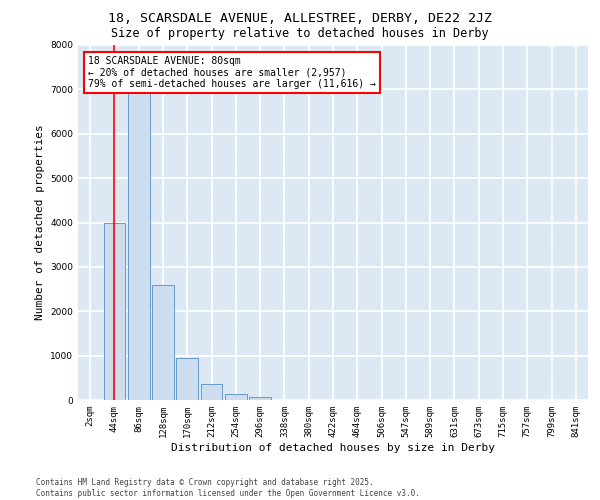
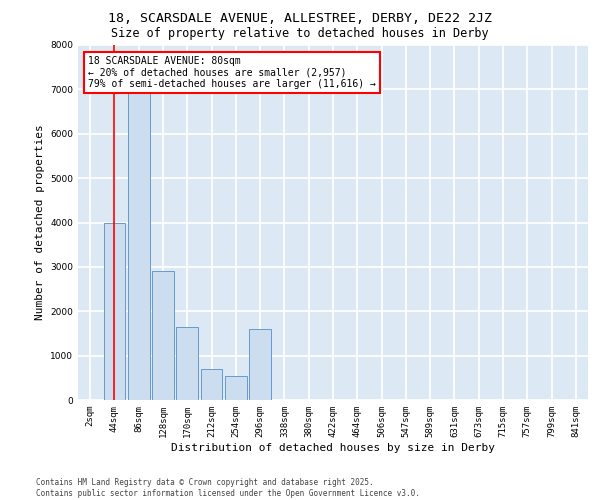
128sqm: 2600 -> 2900
170sqm: 950 -> 1650
212sqm: 370 -> 700
254sqm: 130 -> 550
296sqm: 80 -> 1600
